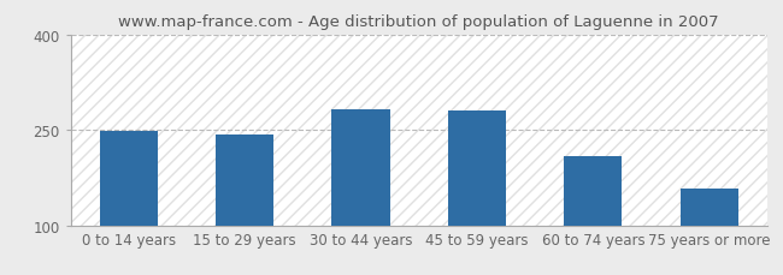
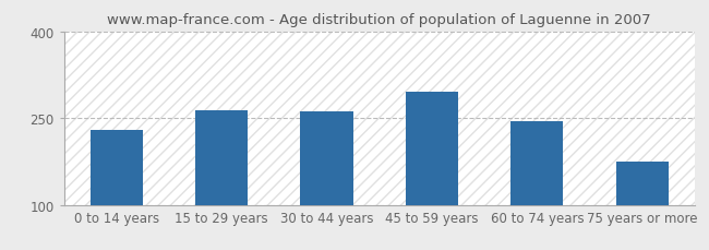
0 to 14 years: 249 -> 230
15 to 29 years: 242 -> 264
30 to 44 years: 283 -> 262
45 to 59 years: 280 -> 296
60 to 74 years: 208 -> 244
75 years or more: 158 -> 174
